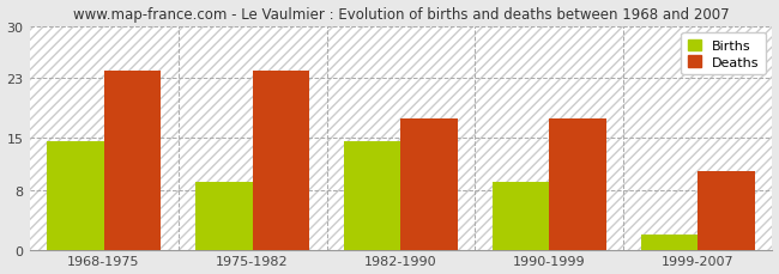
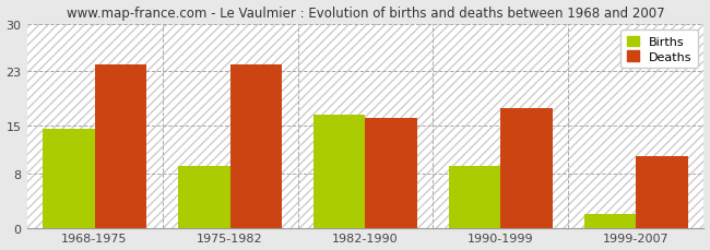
Births/1982-1990: 14.5 -> 16.6
Deaths/1982-1990: 17.5 -> 16.2
